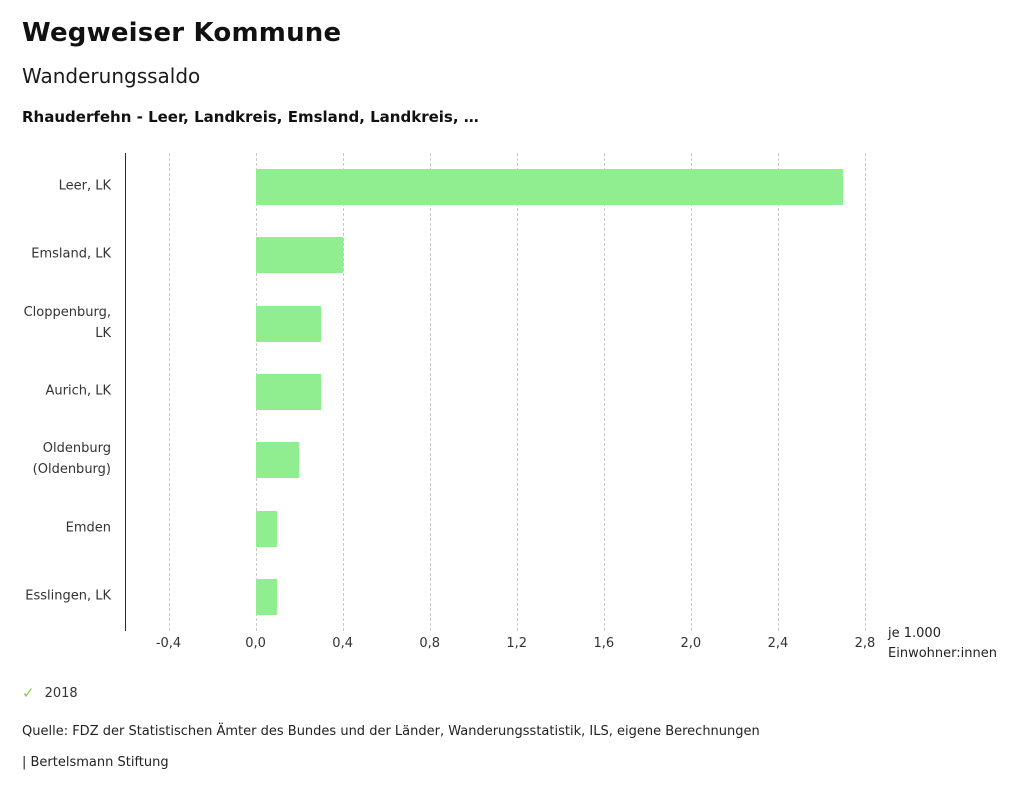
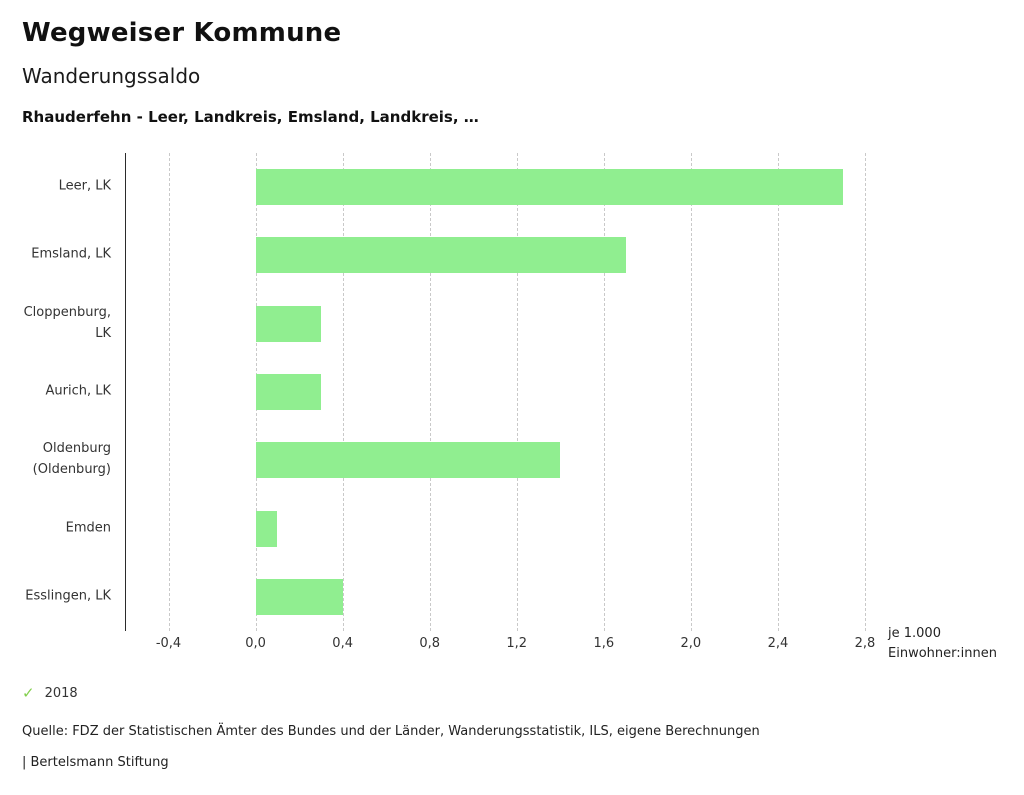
Emsland, LK: 0,4 -> 1,7
Oldenburg (Oldenburg): 0,2 -> 1,4
Esslingen, LK: 0,1 -> 0,4
